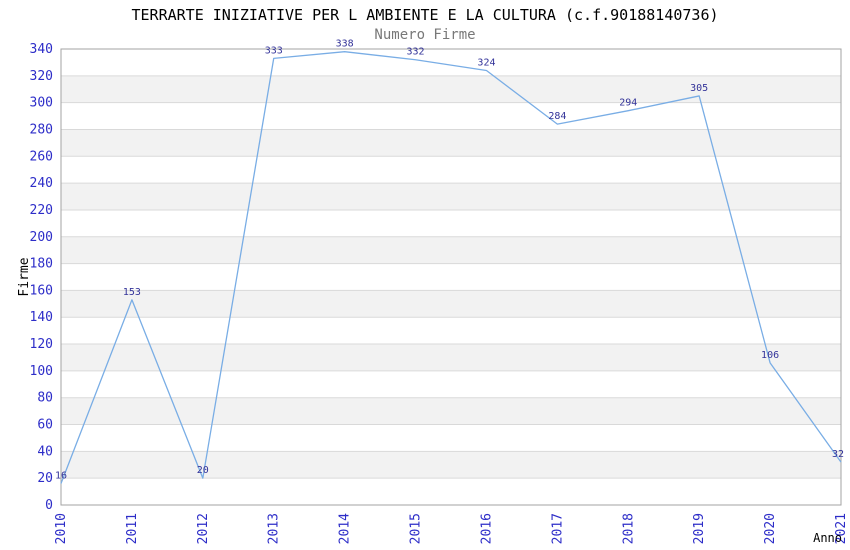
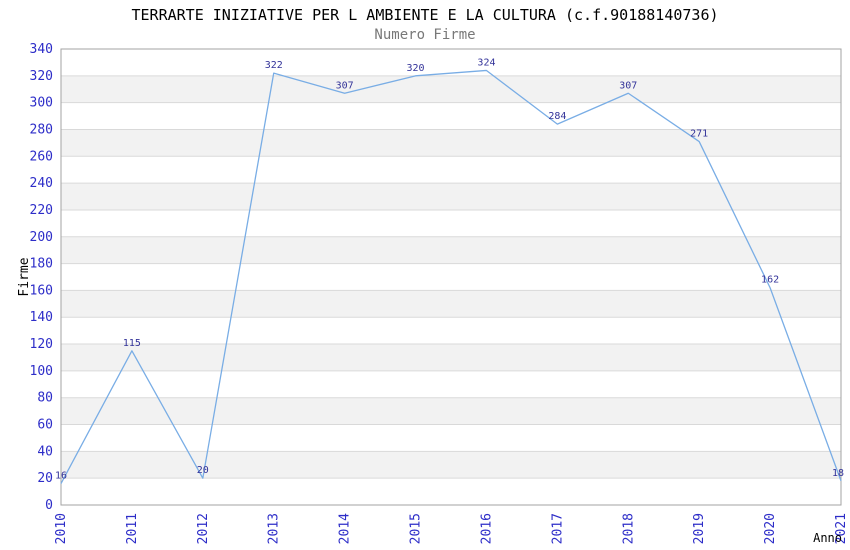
2011: 153 -> 115
2013: 333 -> 322
2014: 338 -> 307
2015: 332 -> 320
2018: 294 -> 307
2019: 305 -> 271
2020: 106 -> 162
2021: 32 -> 18
